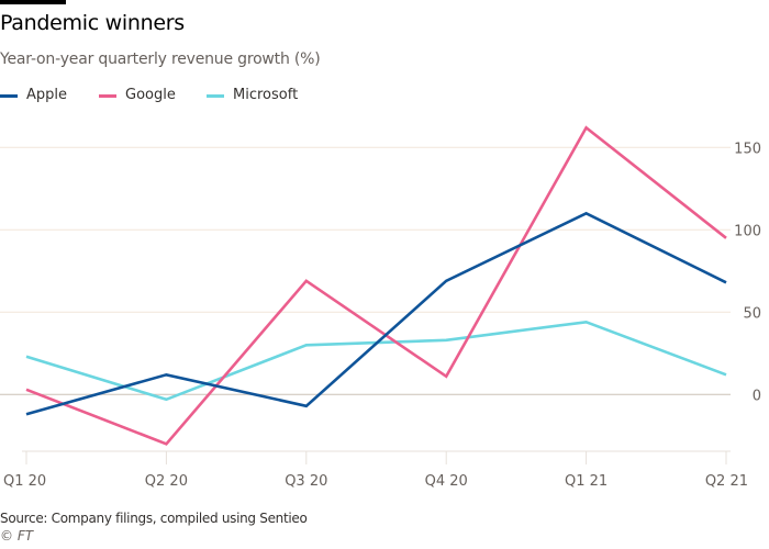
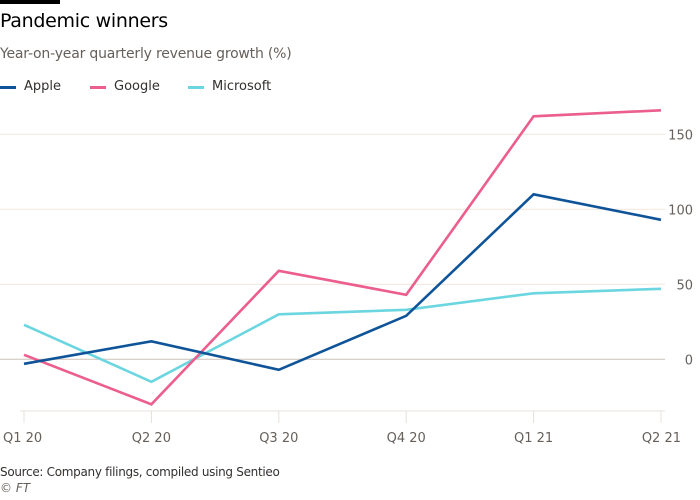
Apple/Q1 20: -12 -> -3
Microsoft/Q2 20: -3 -> -15
Google/Q3 20: 69 -> 59
Apple/Q4 20: 69 -> 29
Google/Q4 20: 11 -> 43
Apple/Q2 21: 68 -> 93
Google/Q2 21: 95 -> 166
Microsoft/Q2 21: 12 -> 47
